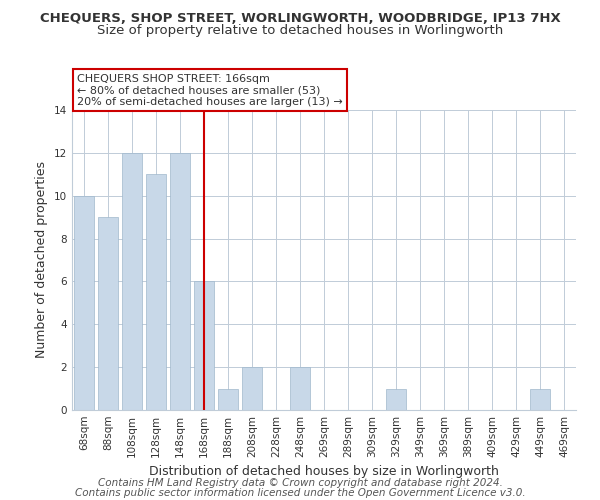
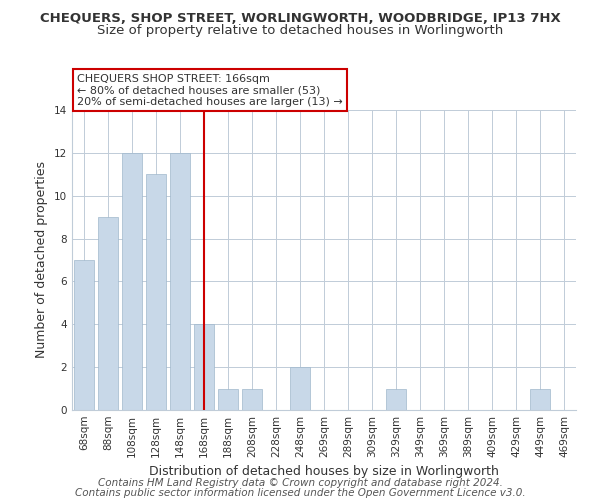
68sqm: 10 -> 7
168sqm: 6 -> 4
208sqm: 2 -> 1
